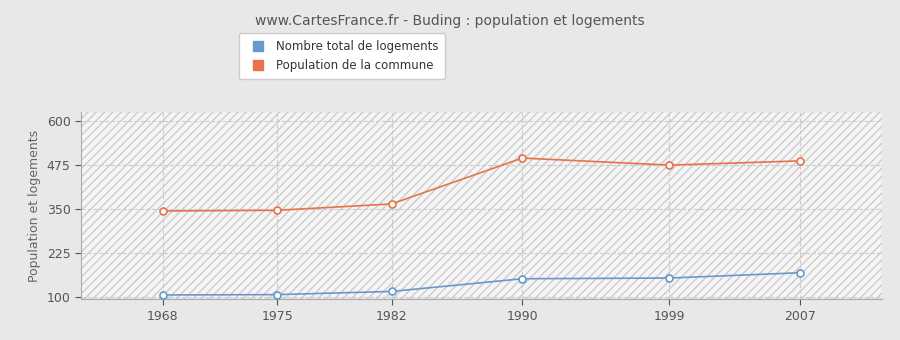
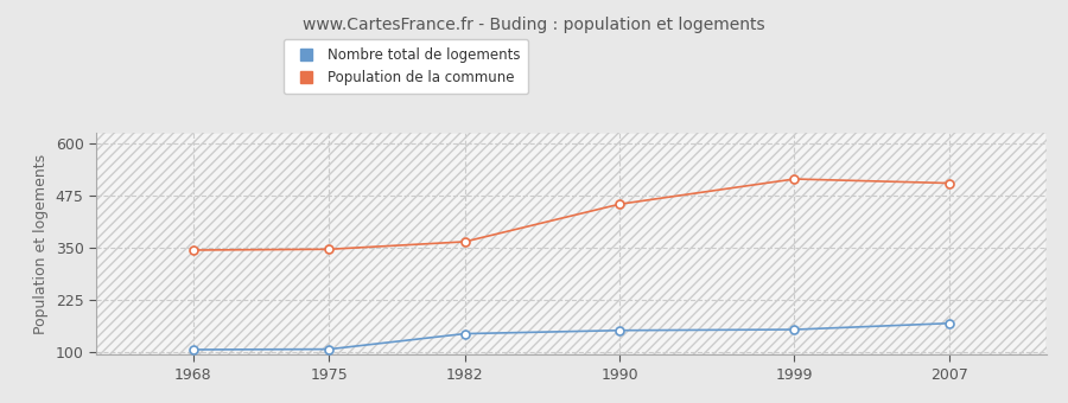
Nombre total de logements/1982: 117 -> 145
Population de la commune/1990: 495 -> 455
Population de la commune/1999: 475 -> 515
Population de la commune/2007: 487 -> 505
